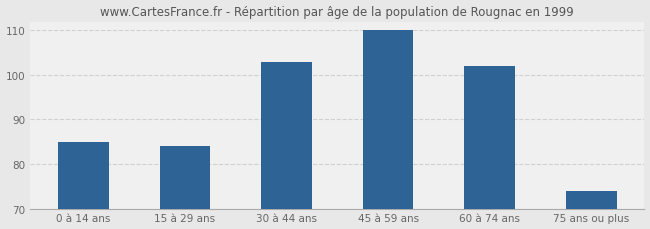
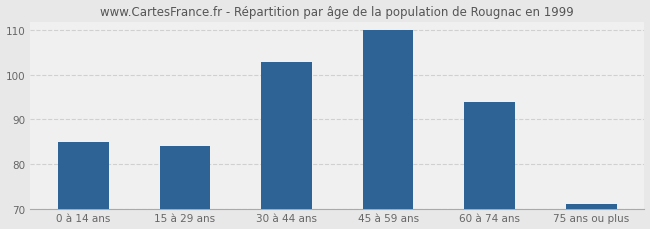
60 à 74 ans: 102 -> 94
75 ans ou plus: 74 -> 71
